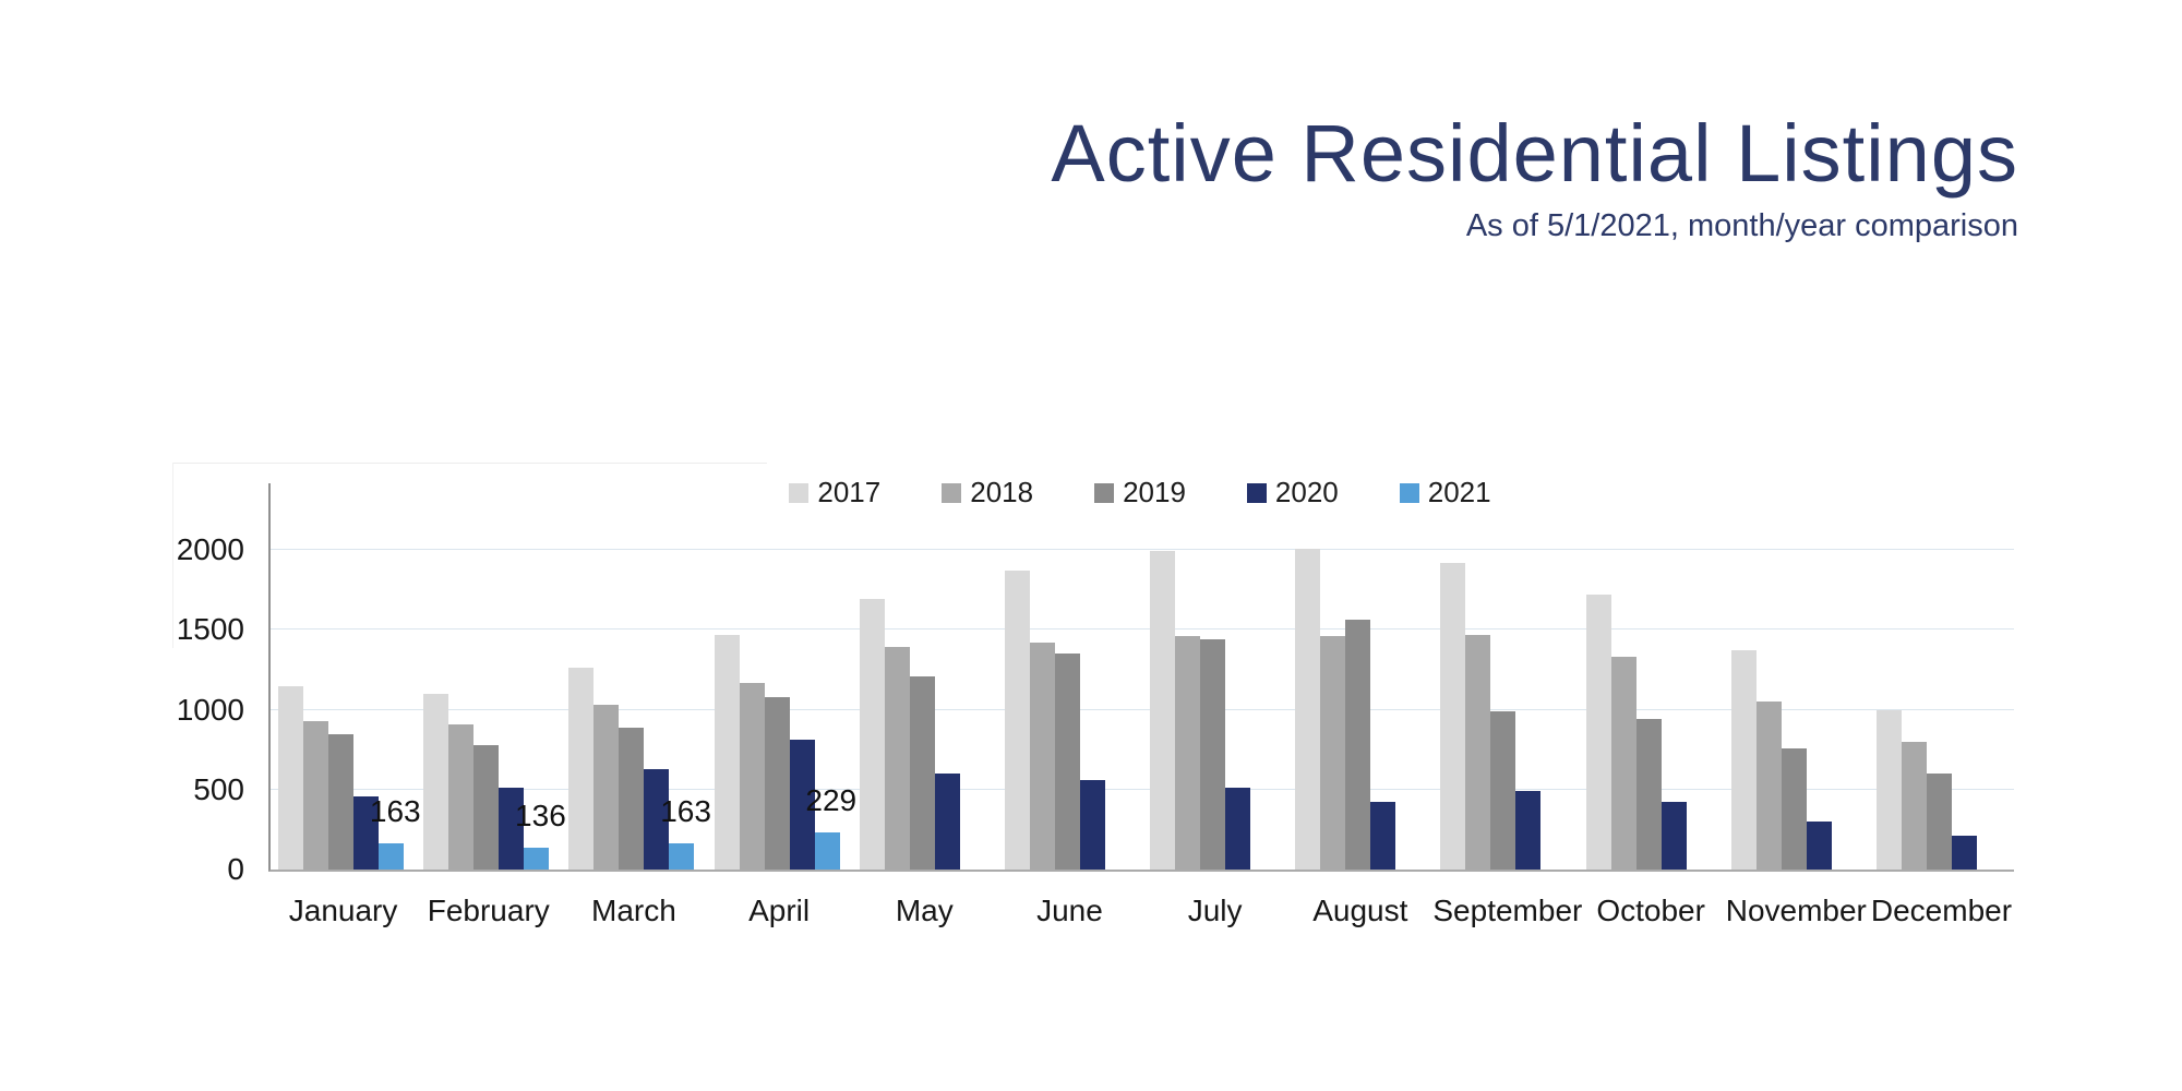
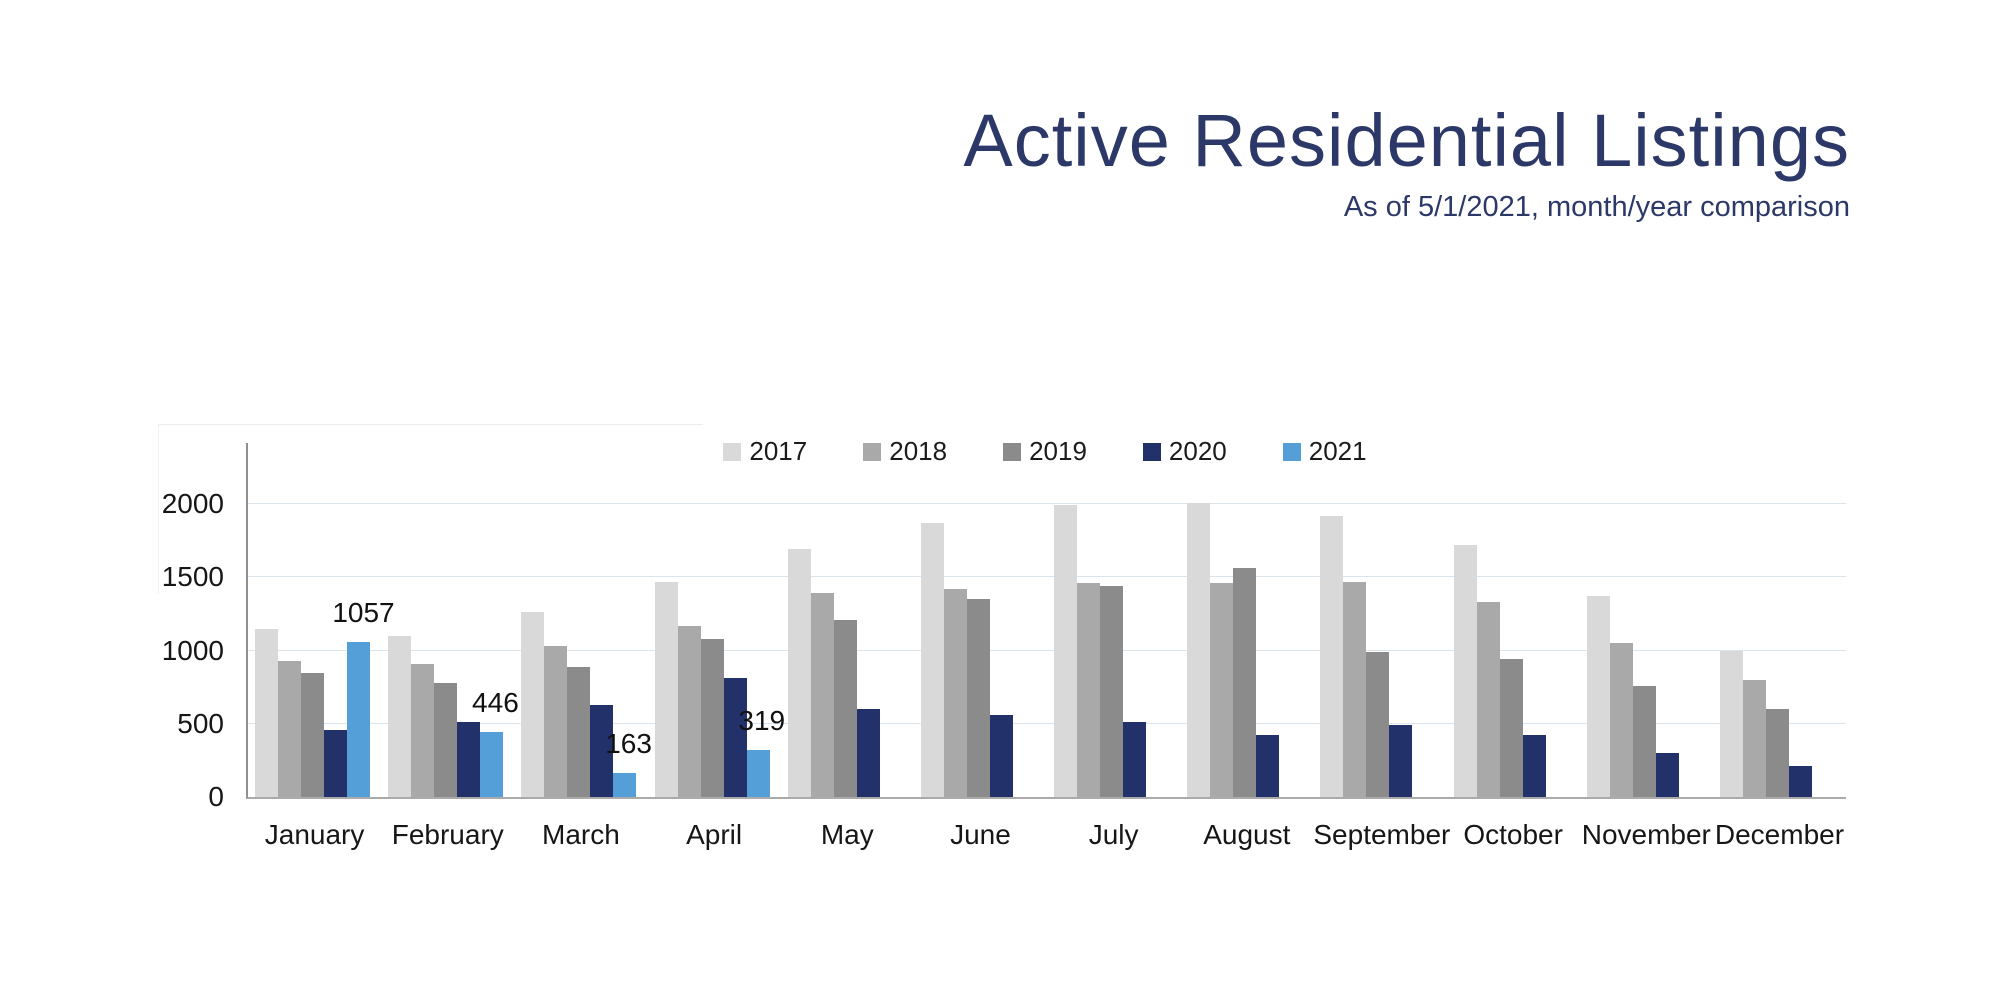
2021/January: 163 -> 1057
2021/February: 136 -> 446
2021/April: 229 -> 319
